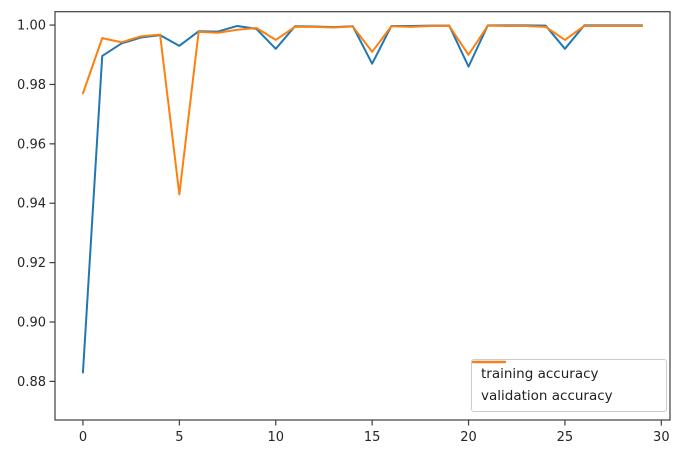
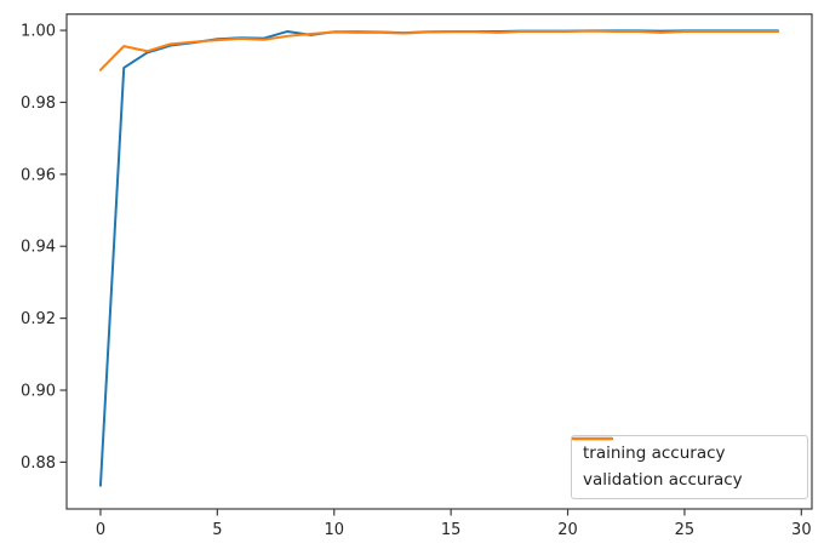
training accuracy/0: 0.883 -> 0.874
validation accuracy/0: 0.977 -> 0.989
training accuracy/5: 0.993 -> 0.998
validation accuracy/5: 0.943 -> 0.997
training accuracy/10: 0.992 -> 1.000
validation accuracy/10: 0.995 -> 1.000
training accuracy/15: 0.987 -> 1.000
validation accuracy/15: 0.991 -> 1.000
training accuracy/20: 0.986 -> 1.000
validation accuracy/20: 0.990 -> 1.000
training accuracy/25: 0.992 -> 1.000
validation accuracy/25: 0.995 -> 1.000
